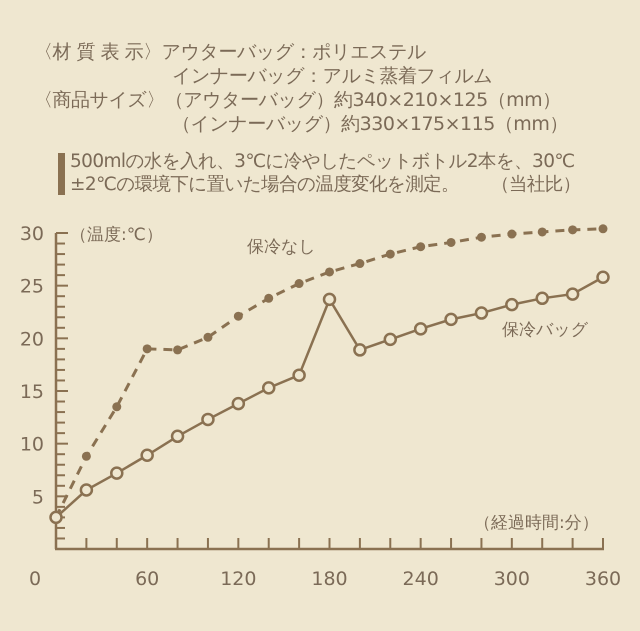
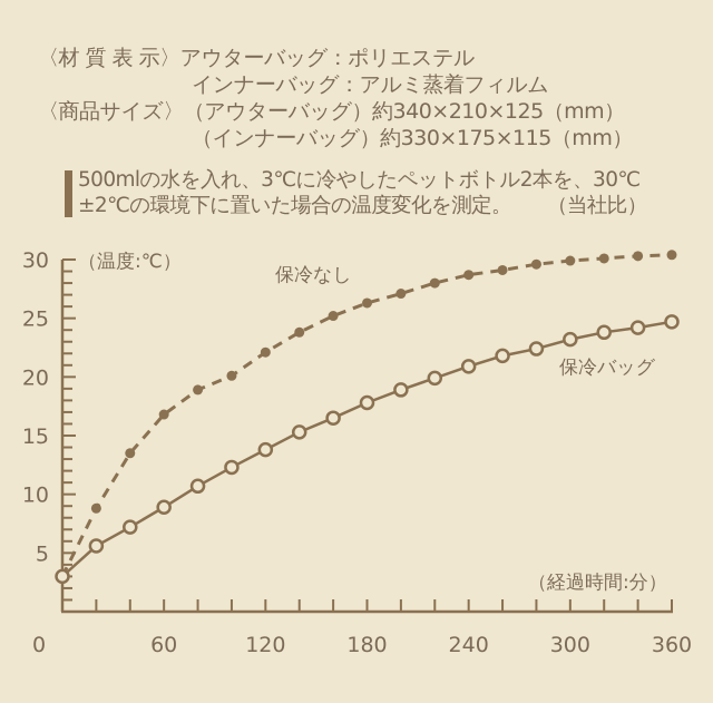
保冷なし/60: 19.0 -> 16.8
保冷バッグ/180: 23.7 -> 17.8
保冷バッグ/360: 25.8 -> 24.7
